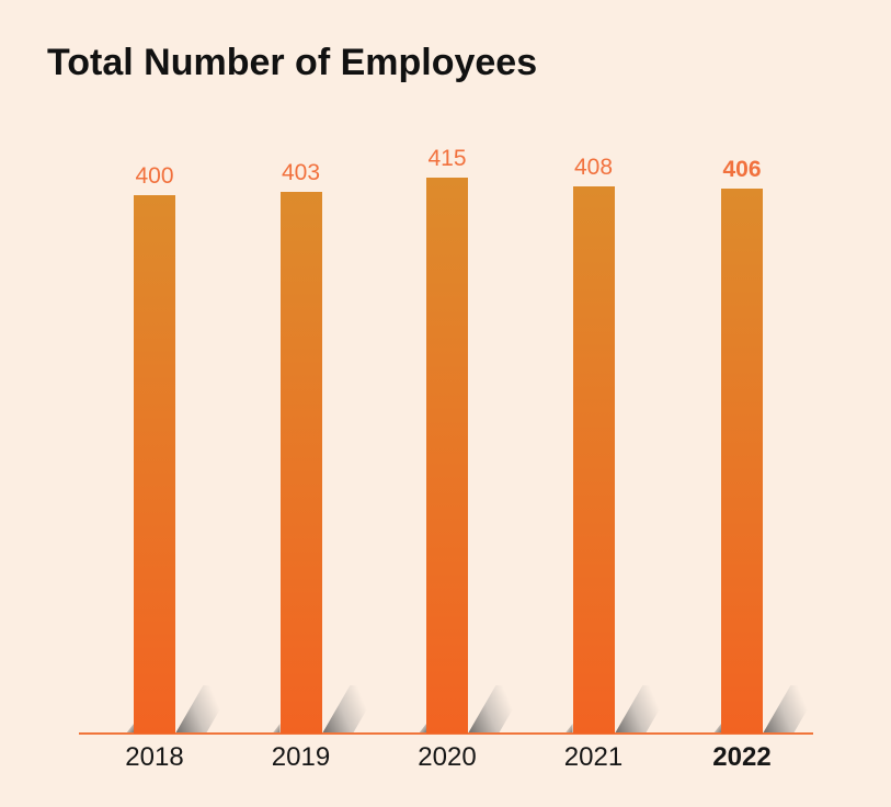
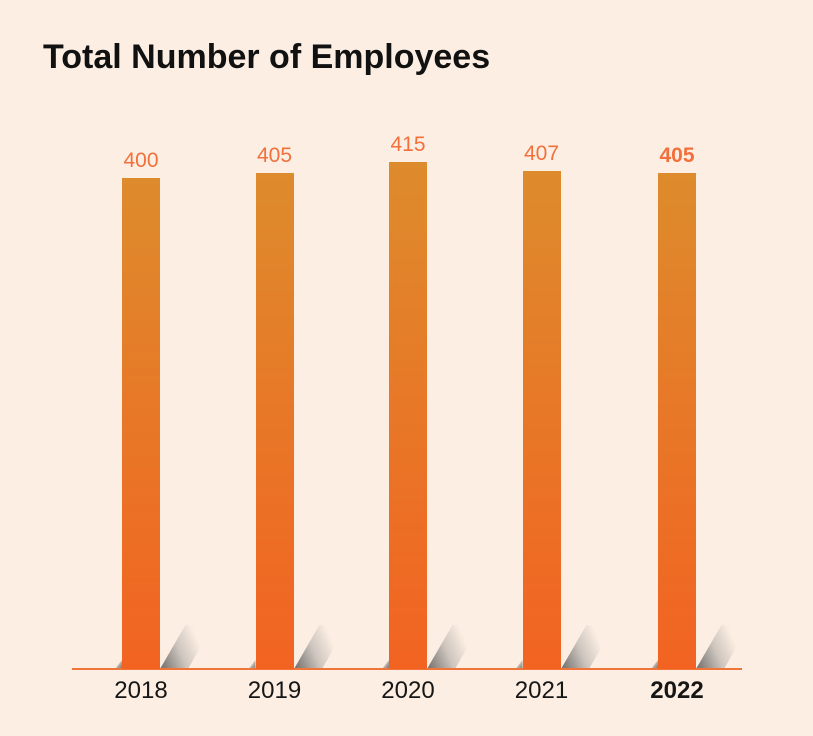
2019: 403 -> 405
2021: 408 -> 407
2022: 406 -> 405
